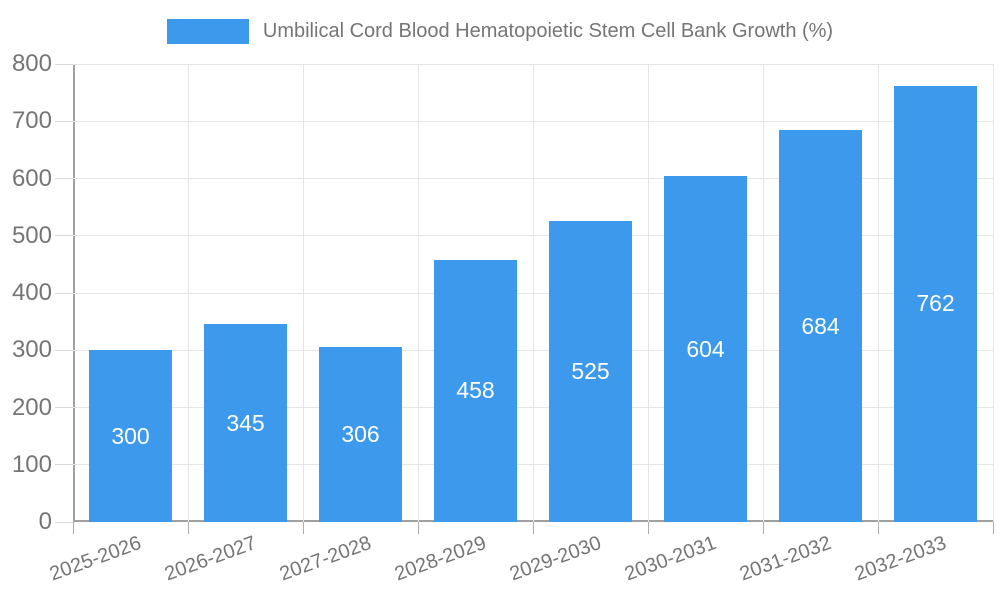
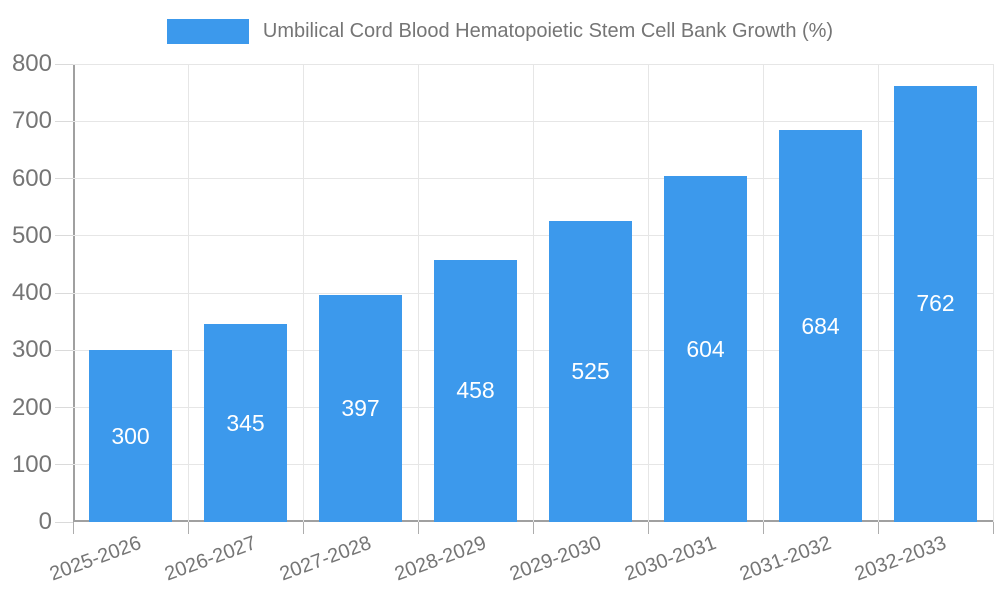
2027-2028: 306 -> 397
